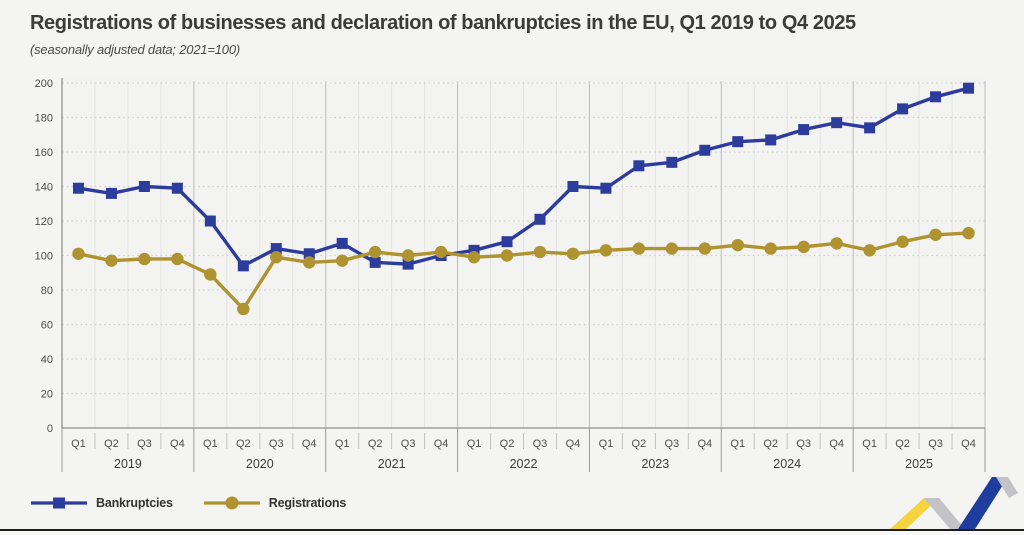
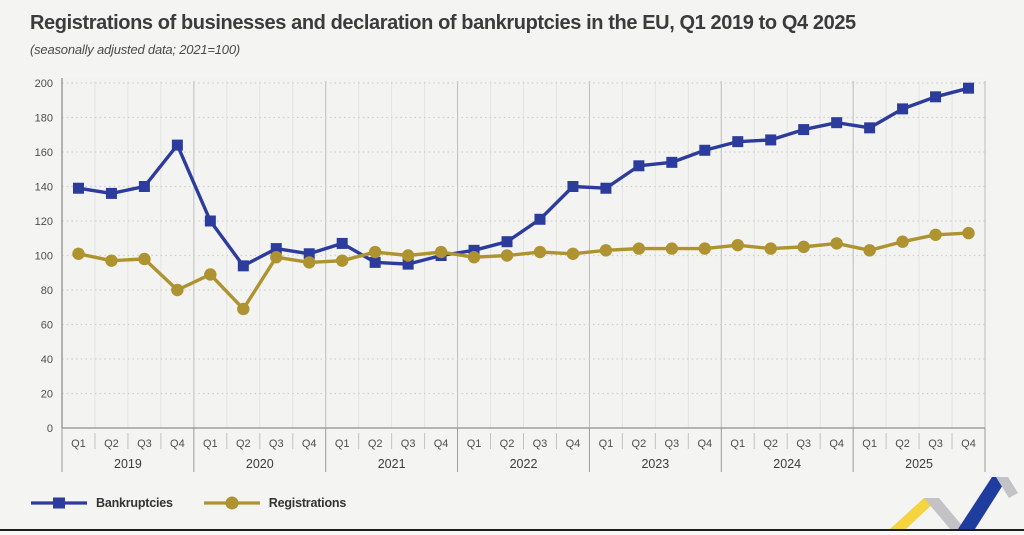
Bankruptcies/Q4 2019: 139 -> 164
Registrations/Q4 2019: 98 -> 80
